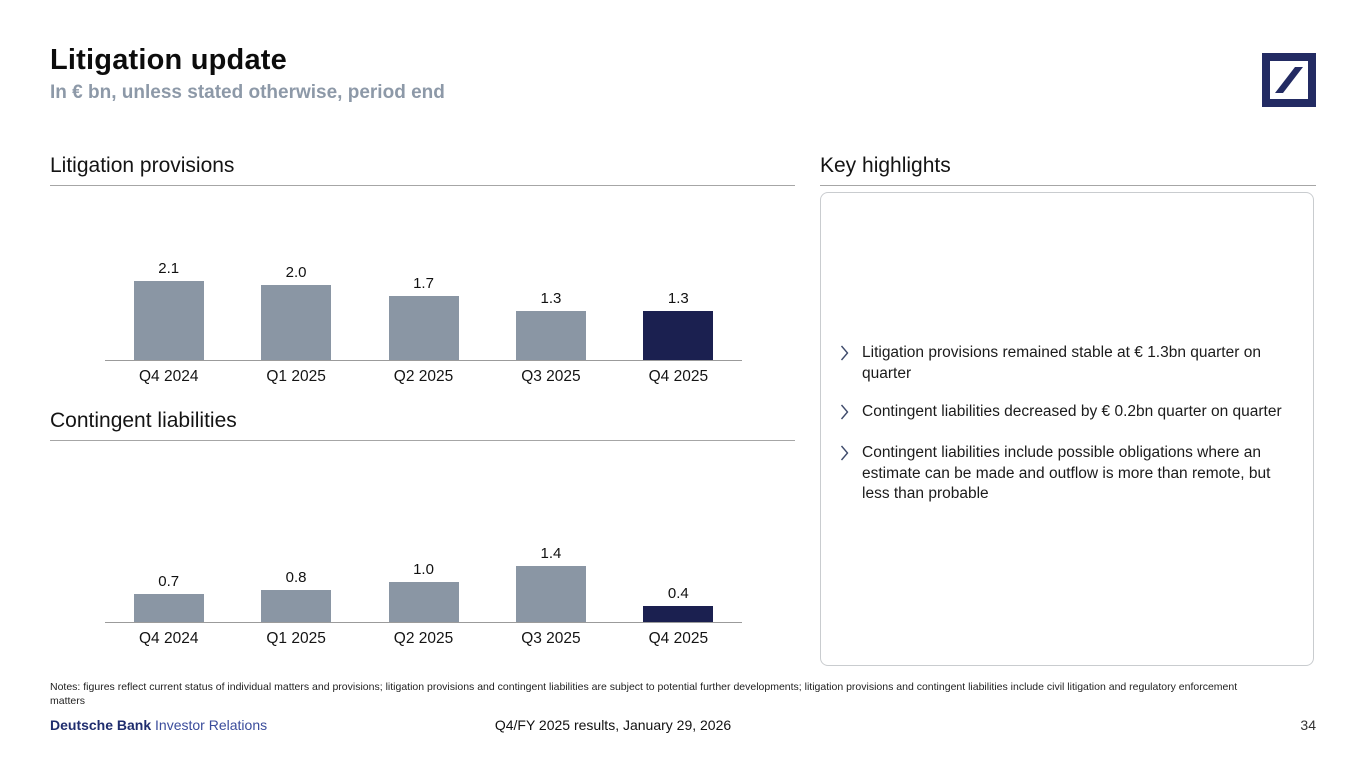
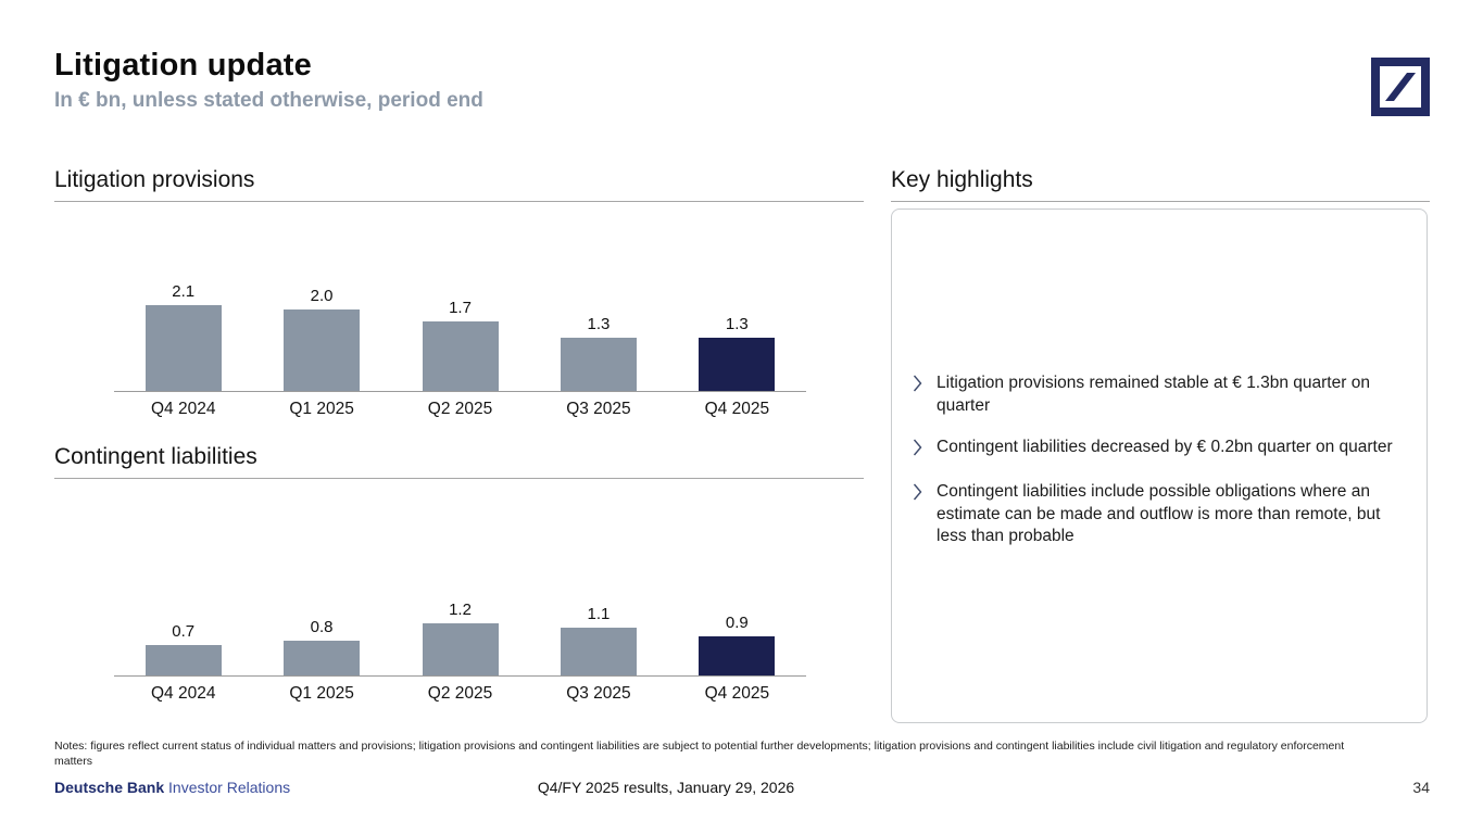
Contingent liabilities/Q2 2025: 1.0 -> 1.2
Contingent liabilities/Q3 2025: 1.4 -> 1.1
Contingent liabilities/Q4 2025: 0.4 -> 0.9
